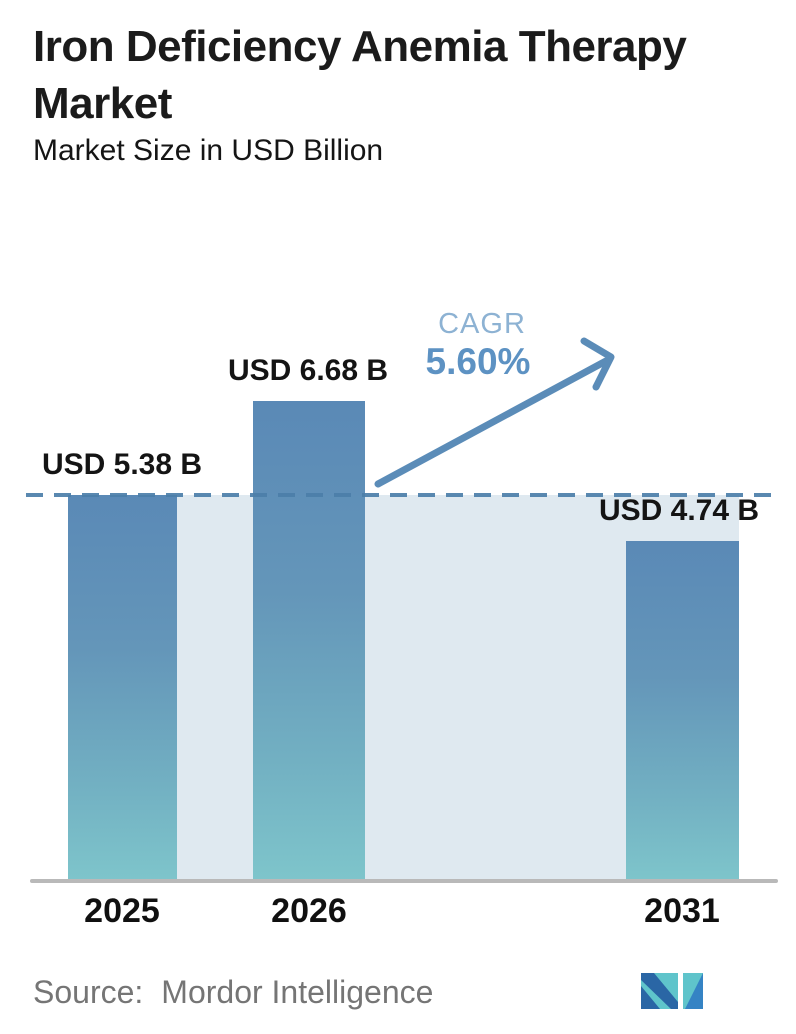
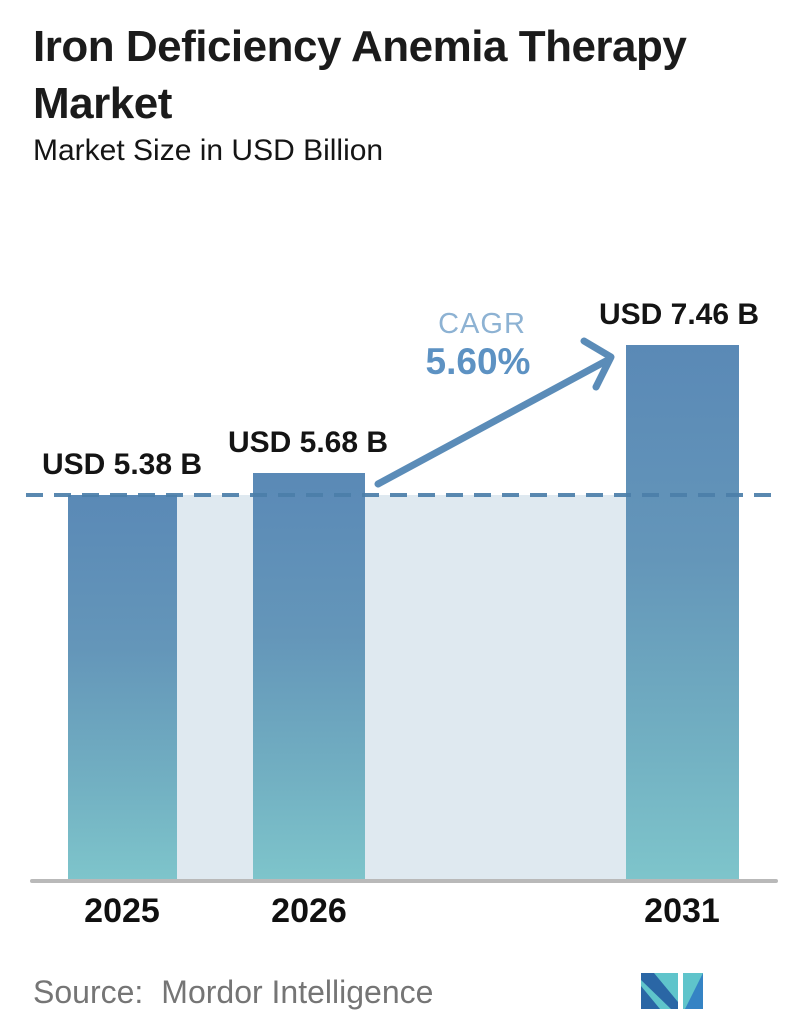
2026: 6.68 -> 5.68
2031: 4.74 -> 7.46
